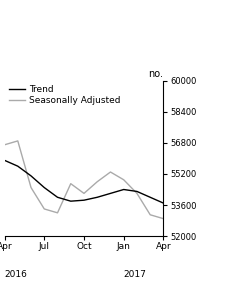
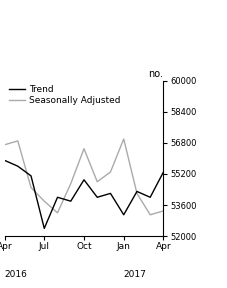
Trend/Jul: 54500 -> 52400
Seasonally Adjusted/Jul: 53400 -> 53800
Trend/Oct: 53800 -> 54900
Seasonally Adjusted/Oct: 54200 -> 56500
Trend/Jan: 54400 -> 53100
Seasonally Adjusted/Jan: 54900 -> 57000
Trend/Apr: 53700 -> 55300
Seasonally Adjusted/Apr: 52900 -> 53300
